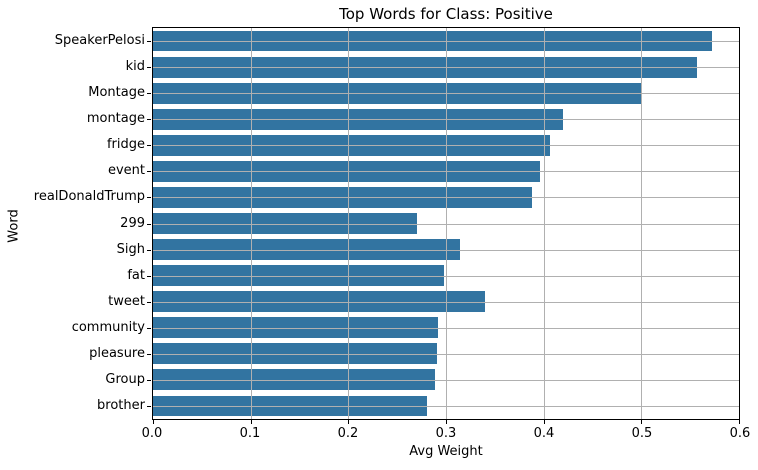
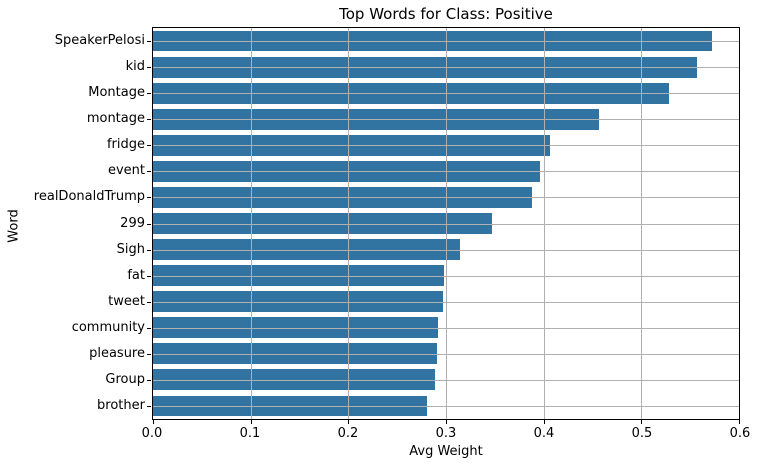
Montage: 0.50 -> 0.53
montage: 0.42 -> 0.46
299: 0.27 -> 0.35
tweet: 0.34 -> 0.30
